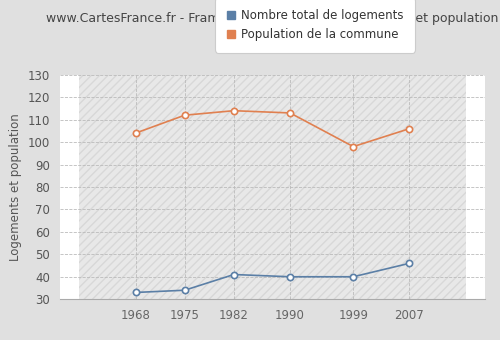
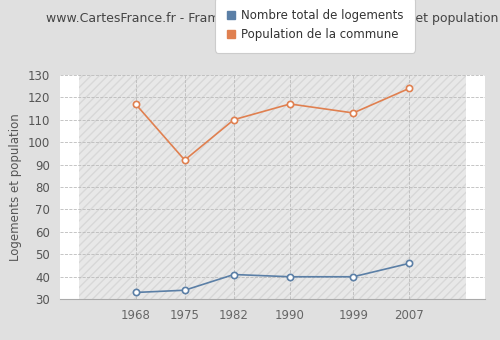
Population de la commune/1968: 104 -> 117
Population de la commune/1975: 112 -> 92
Population de la commune/1982: 114 -> 110
Population de la commune/1990: 113 -> 117
Population de la commune/1999: 98 -> 113
Population de la commune/2007: 106 -> 124
